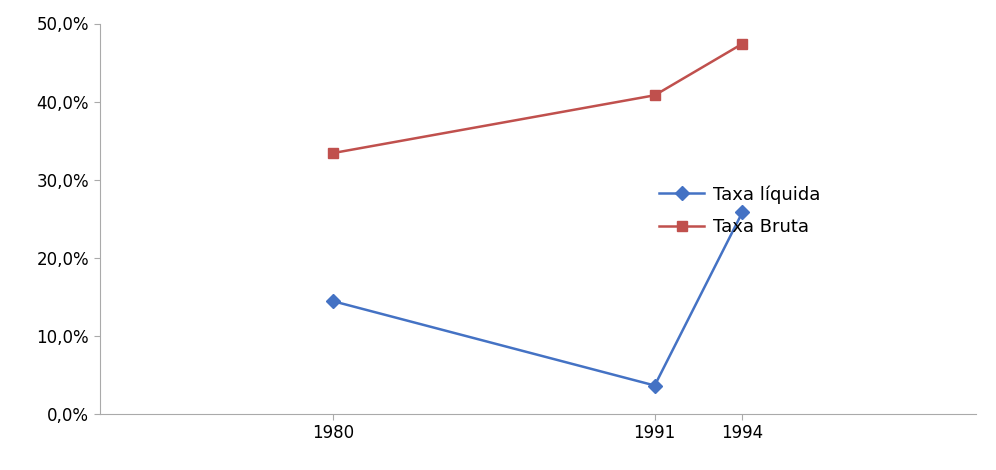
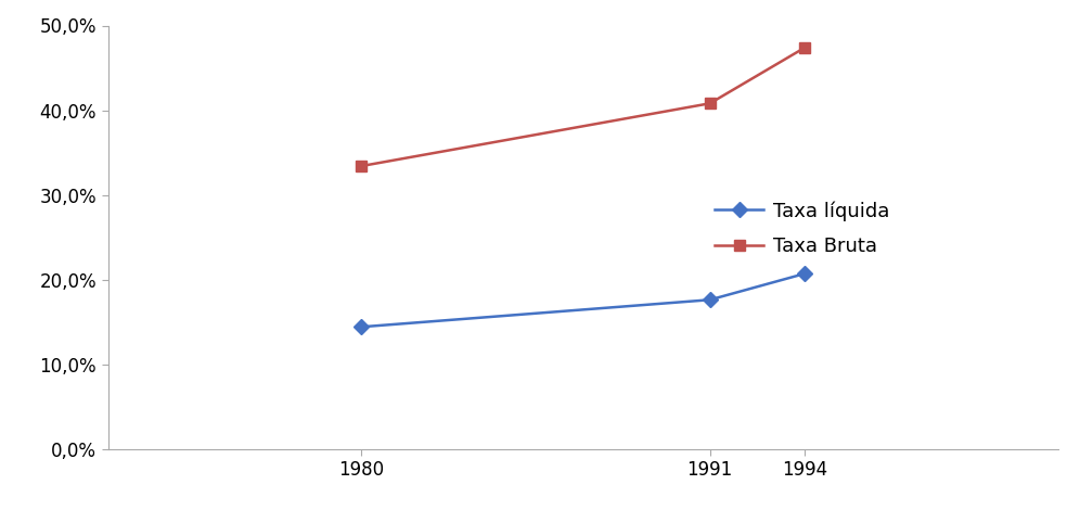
Taxa líquida/1991: 3,6% -> 17,6%
Taxa líquida/1994: 25,8% -> 20,7%
